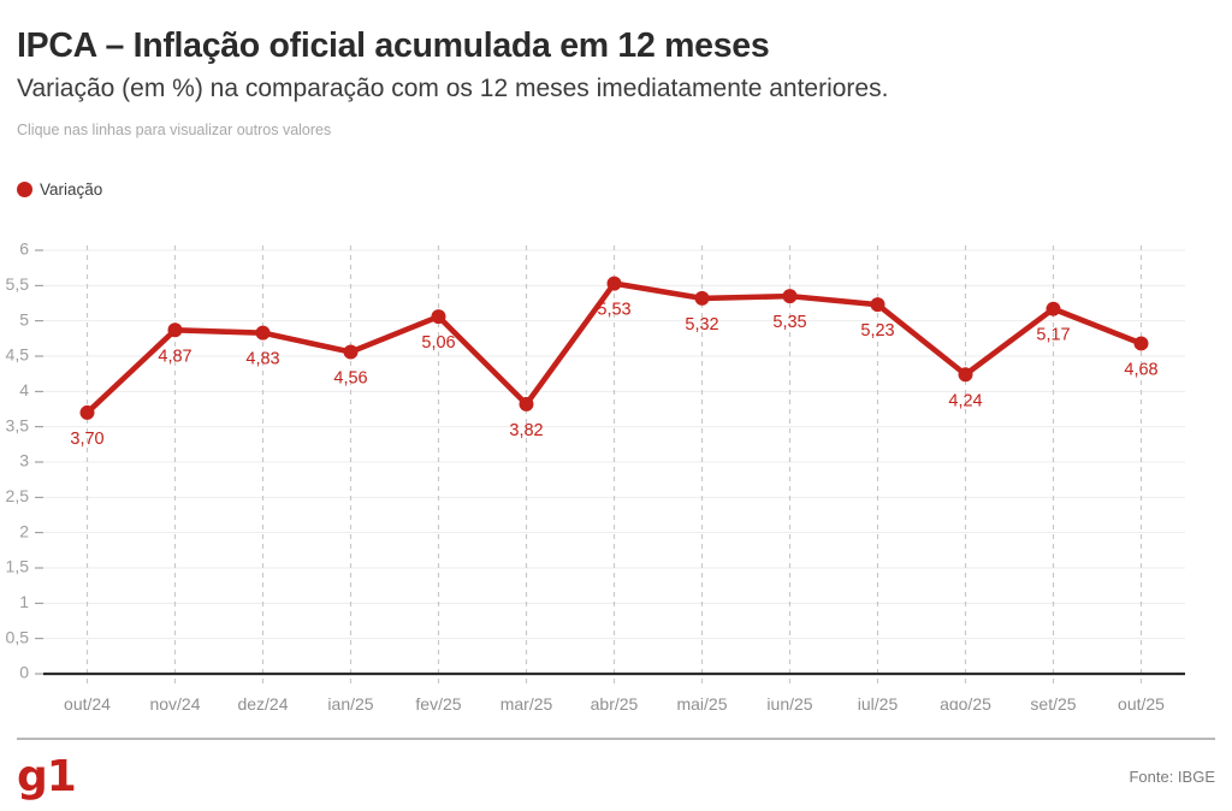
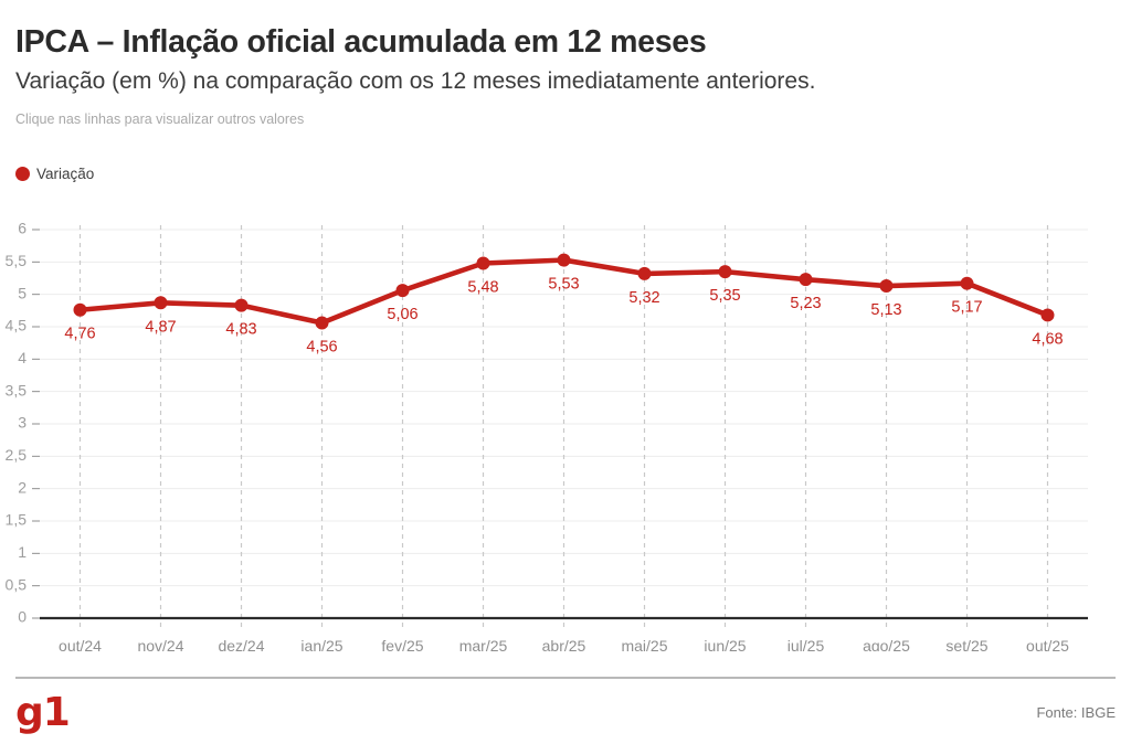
out/24: 3,70 -> 4,76
mar/25: 3,82 -> 5,48
ago/25: 4,24 -> 5,13
